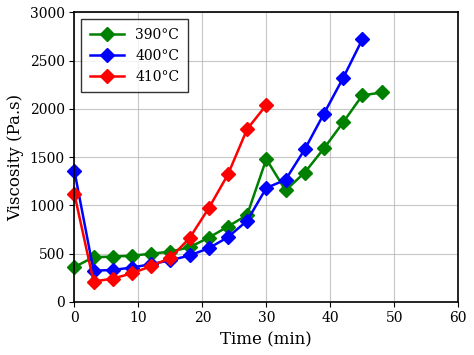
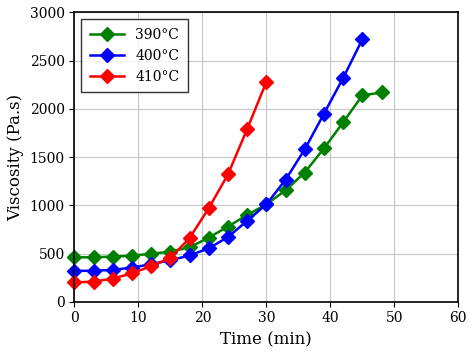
390°C/0: 360 -> 460
400°C/0: 1360 -> 320
410°C/0: 1120 -> 200
390°C/30: 1480 -> 1010
400°C/30: 1180 -> 1010
410°C/30: 2040 -> 2280
